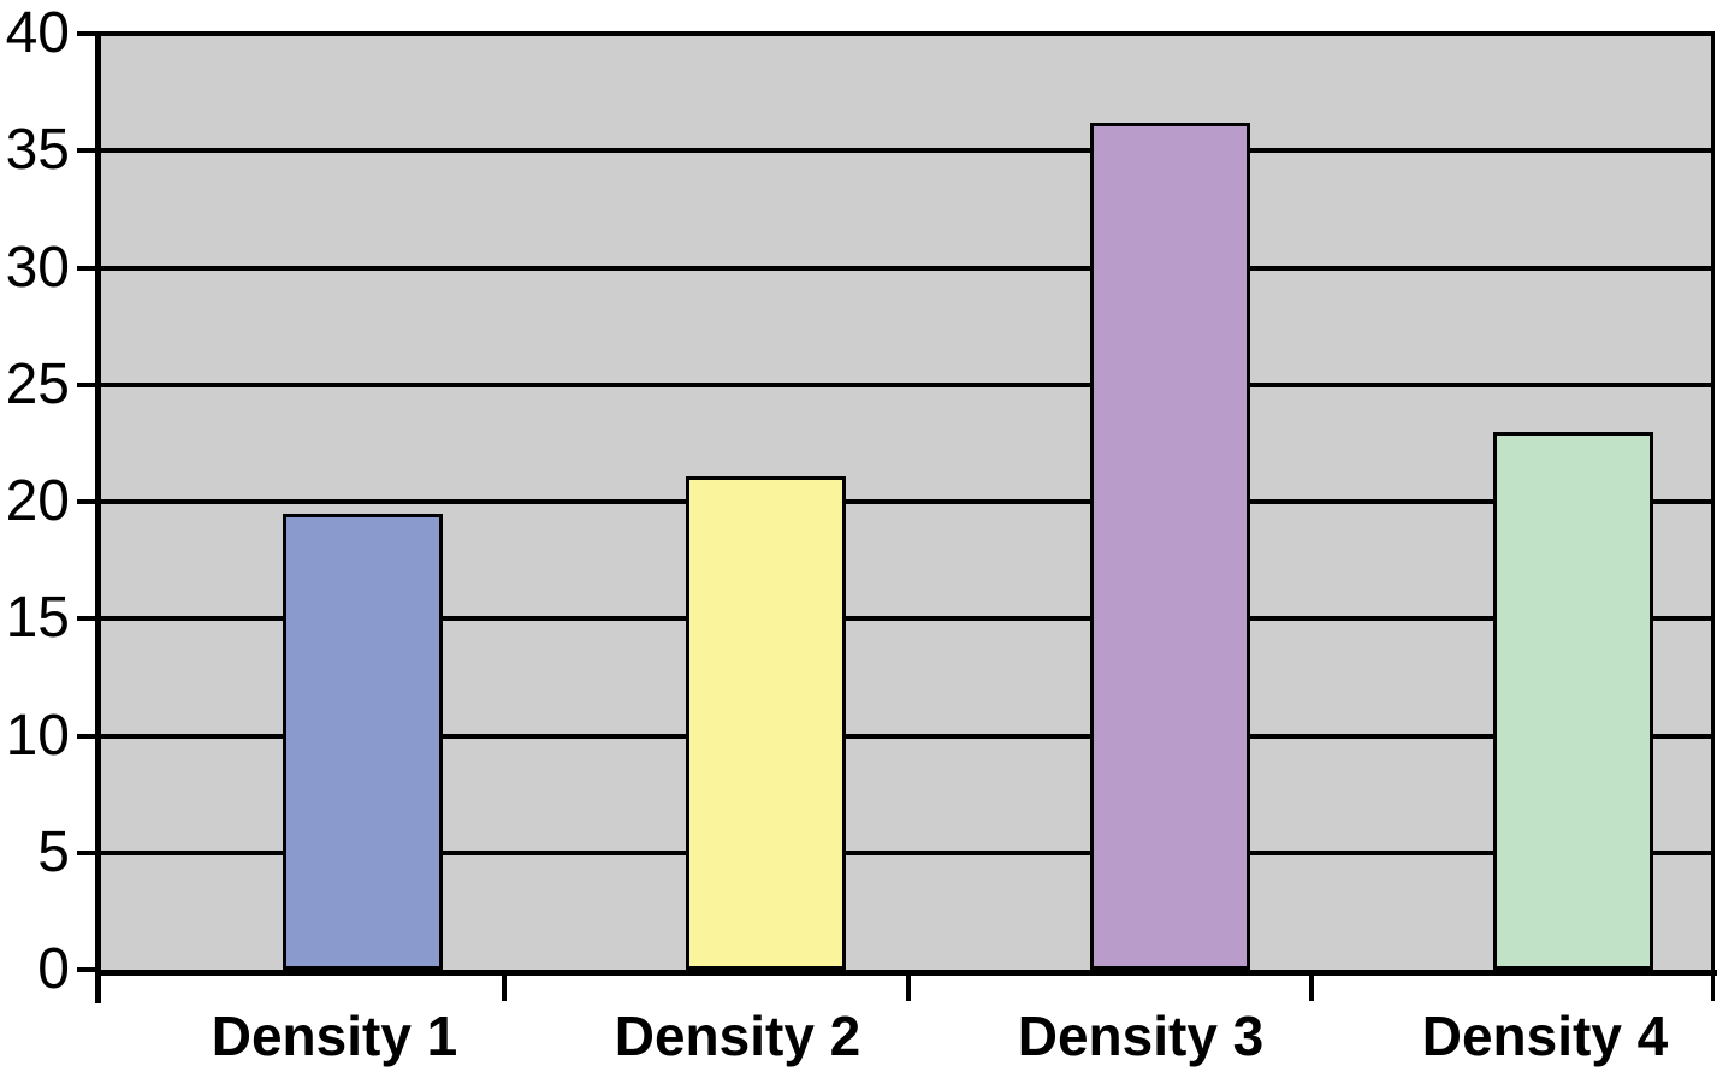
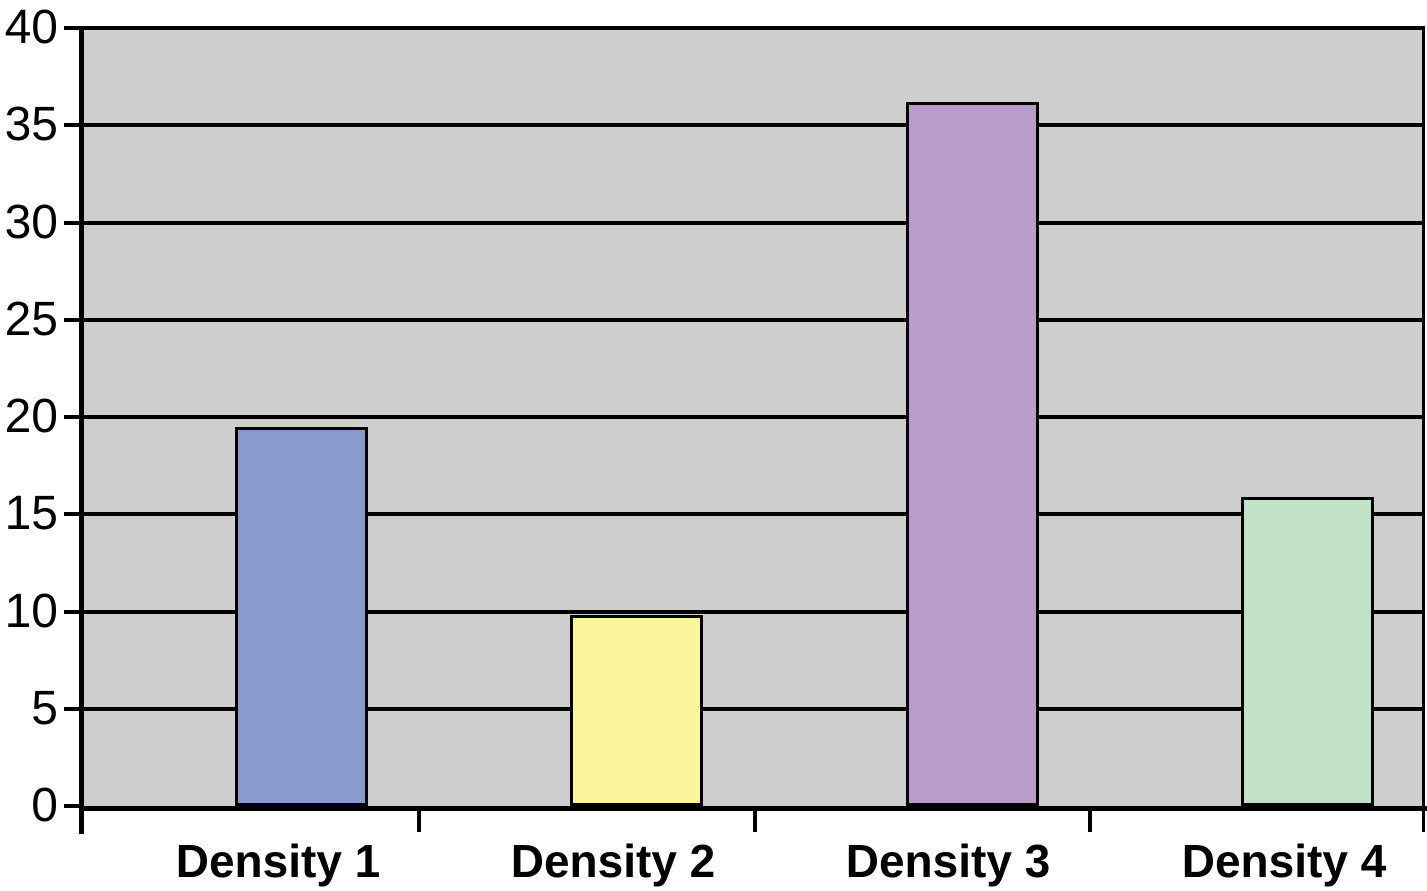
Density 2: 21.1 -> 9.8
Density 4: 23.0 -> 15.9
